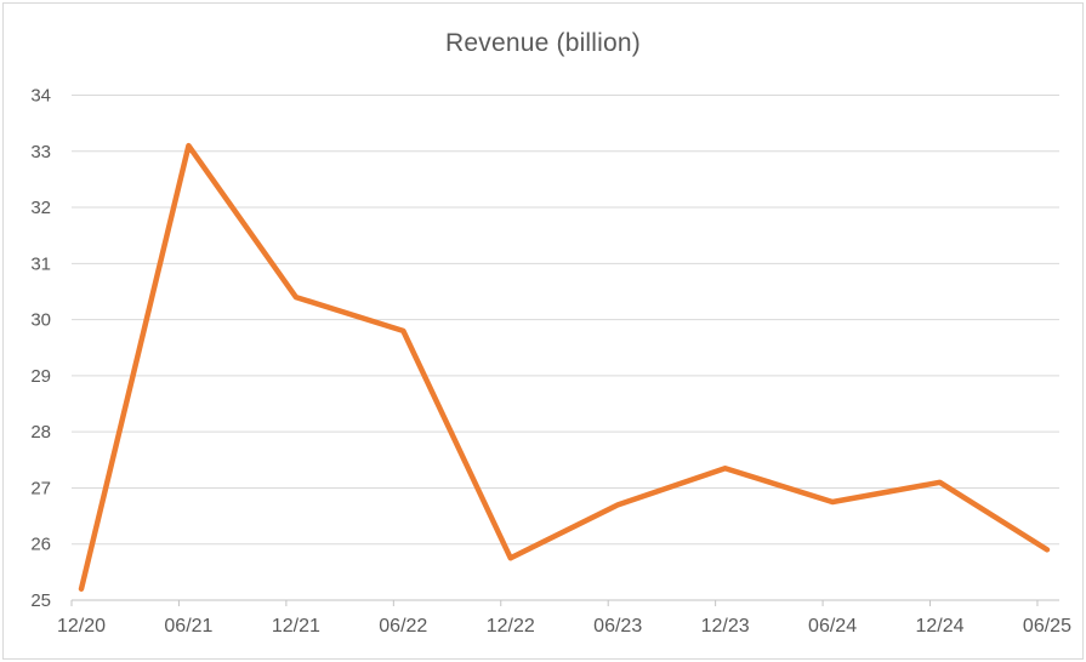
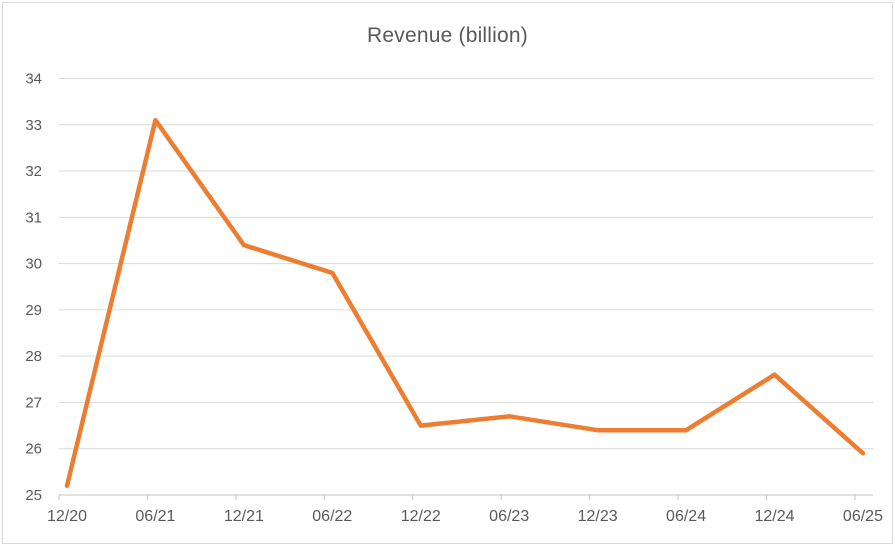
12/22: 25.8 -> 26.5
12/23: 27.4 -> 26.4
06/24: 26.8 -> 26.4
12/24: 27.1 -> 27.6
